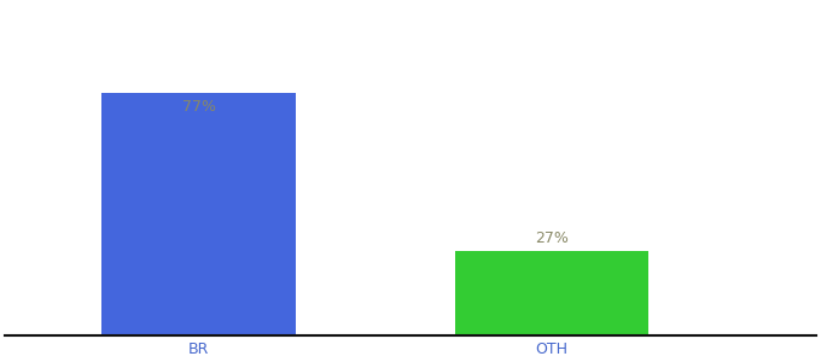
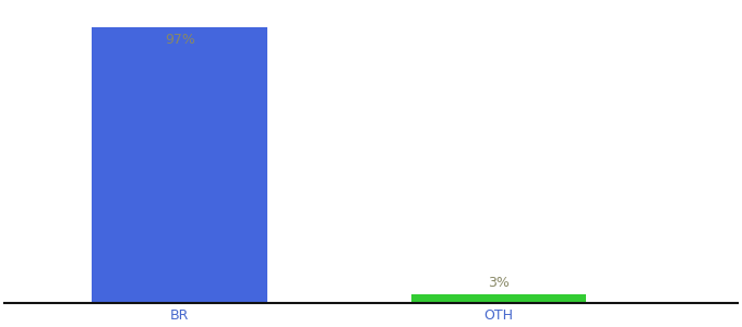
BR: 77% -> 97%
OTH: 27% -> 3%
